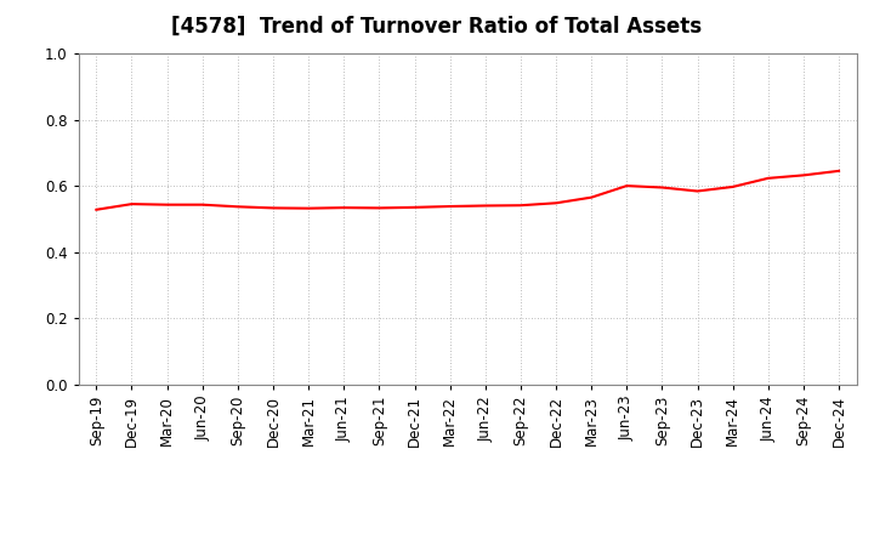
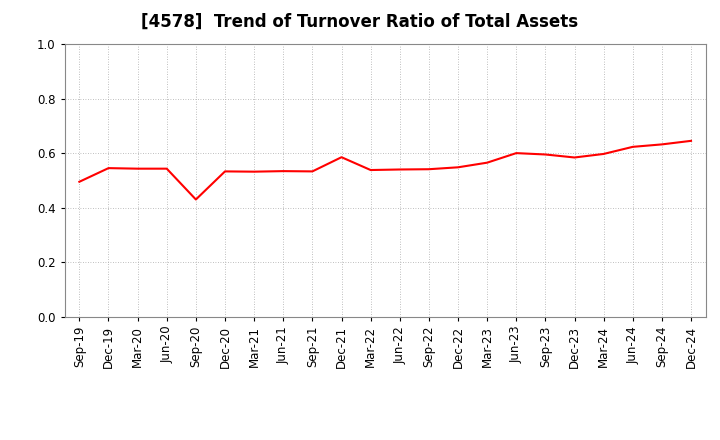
Sep-19: 0.528 -> 0.495
Sep-20: 0.537 -> 0.430
Dec-21: 0.535 -> 0.585
